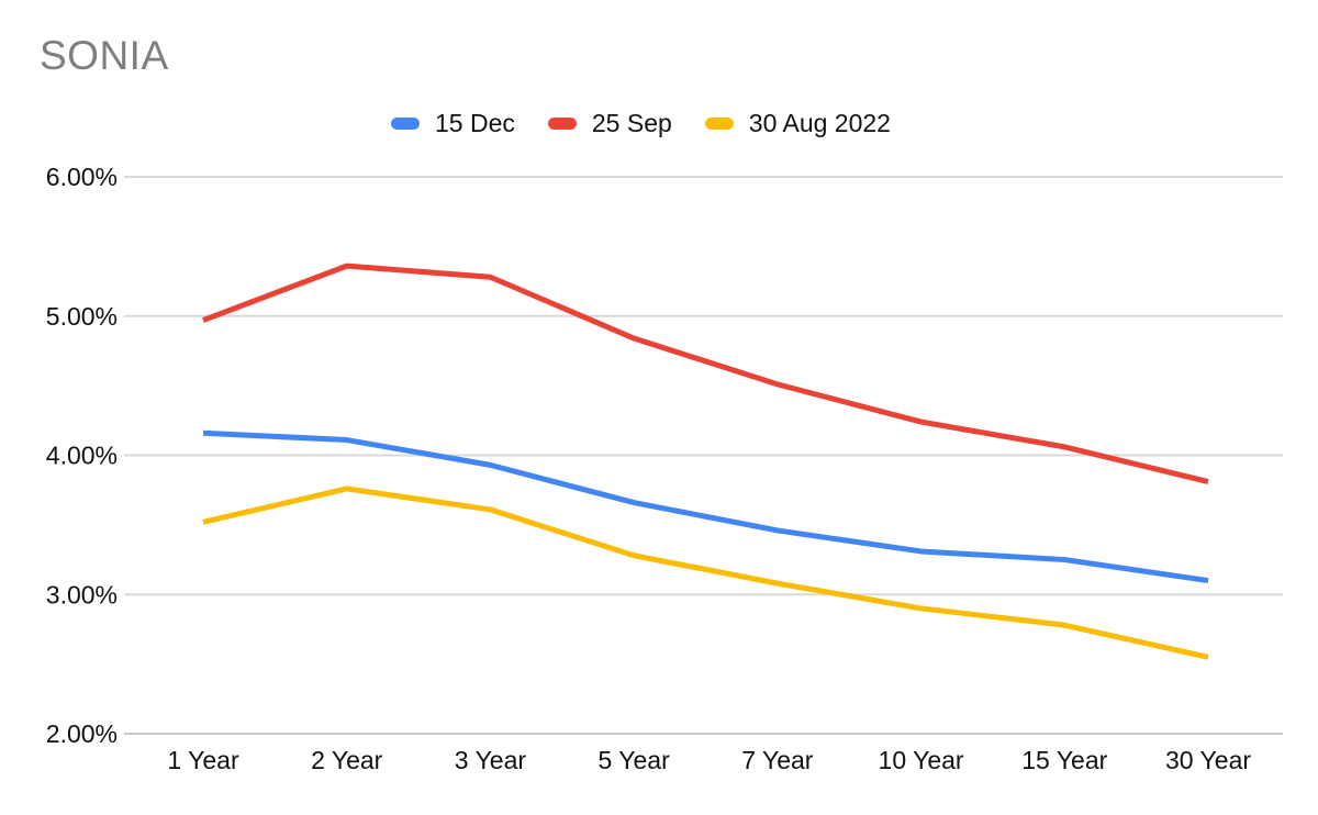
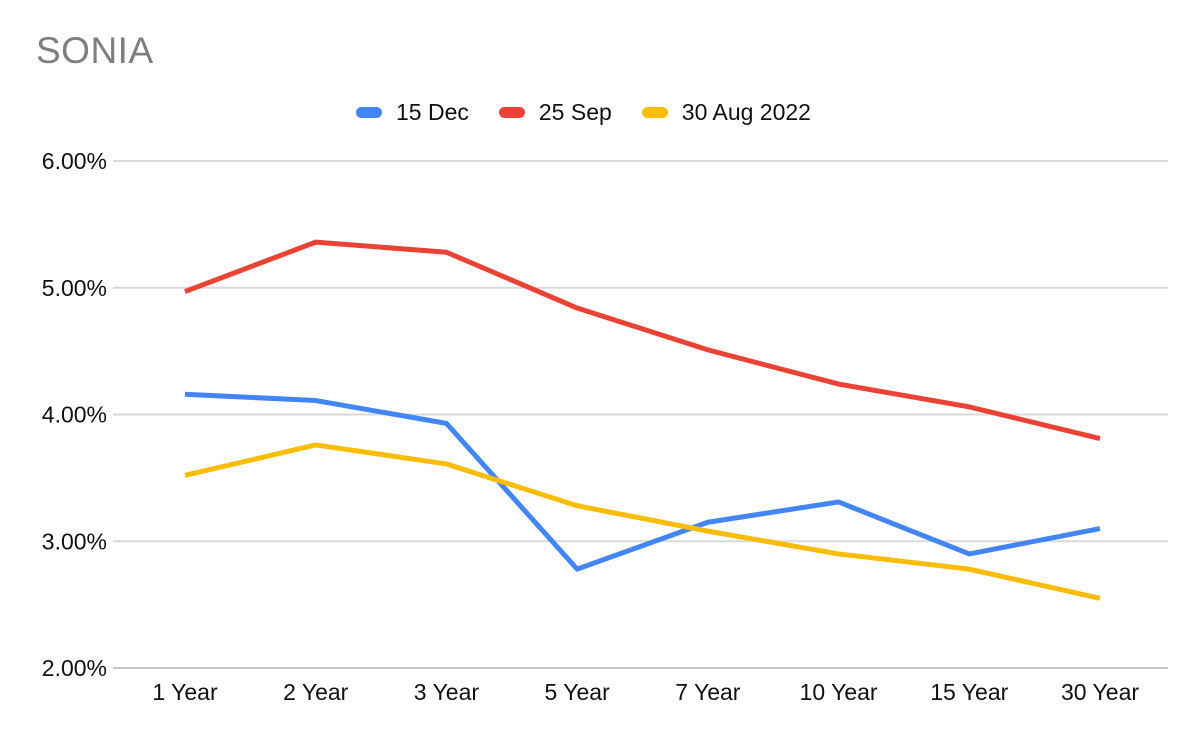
15 Dec/5 Year: 3.66% -> 2.78%
15 Dec/7 Year: 3.46% -> 3.15%
15 Dec/15 Year: 3.25% -> 2.90%
